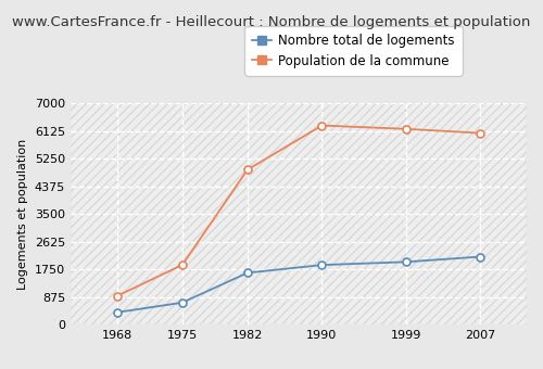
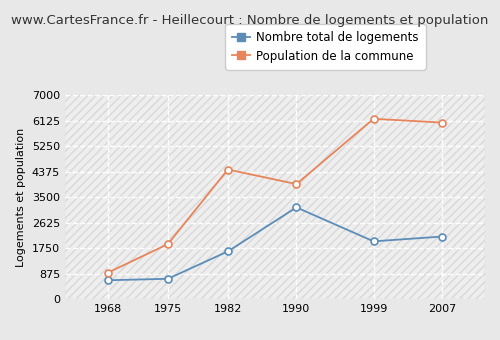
Nombre total de logements/1968: 390 -> 650
Population de la commune/1982: 4900 -> 4450
Nombre total de logements/1990: 1890 -> 3150
Population de la commune/1990: 6300 -> 3950
